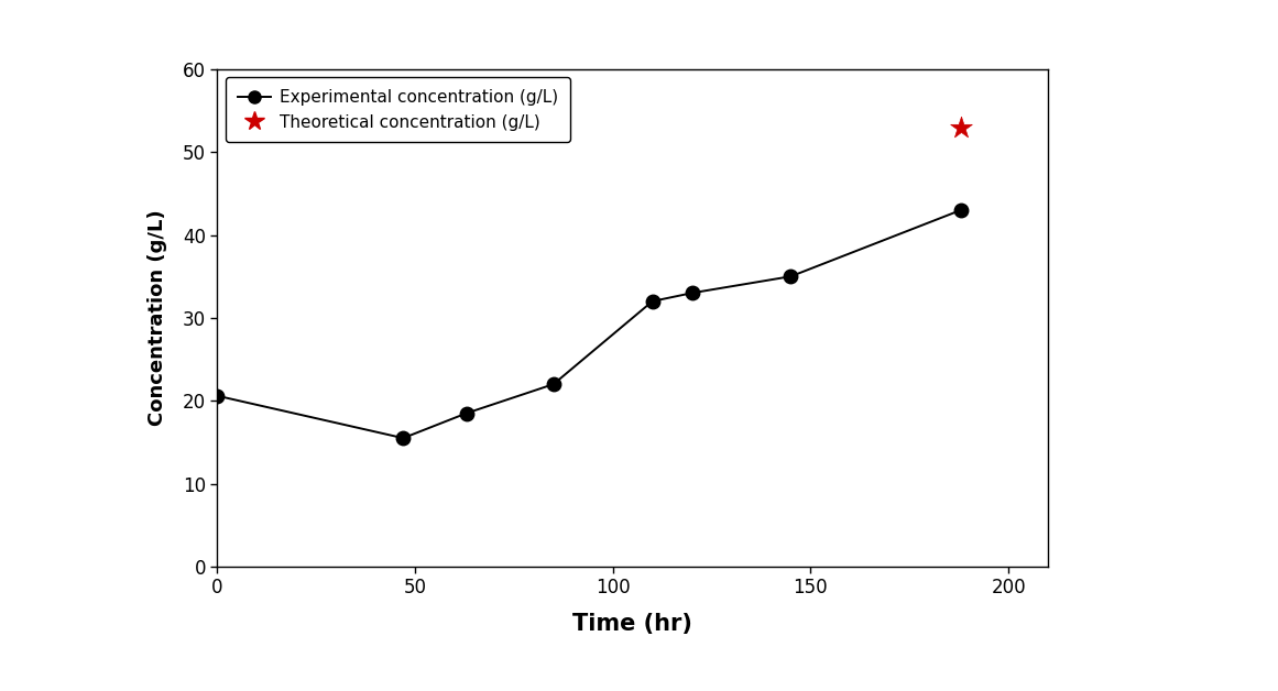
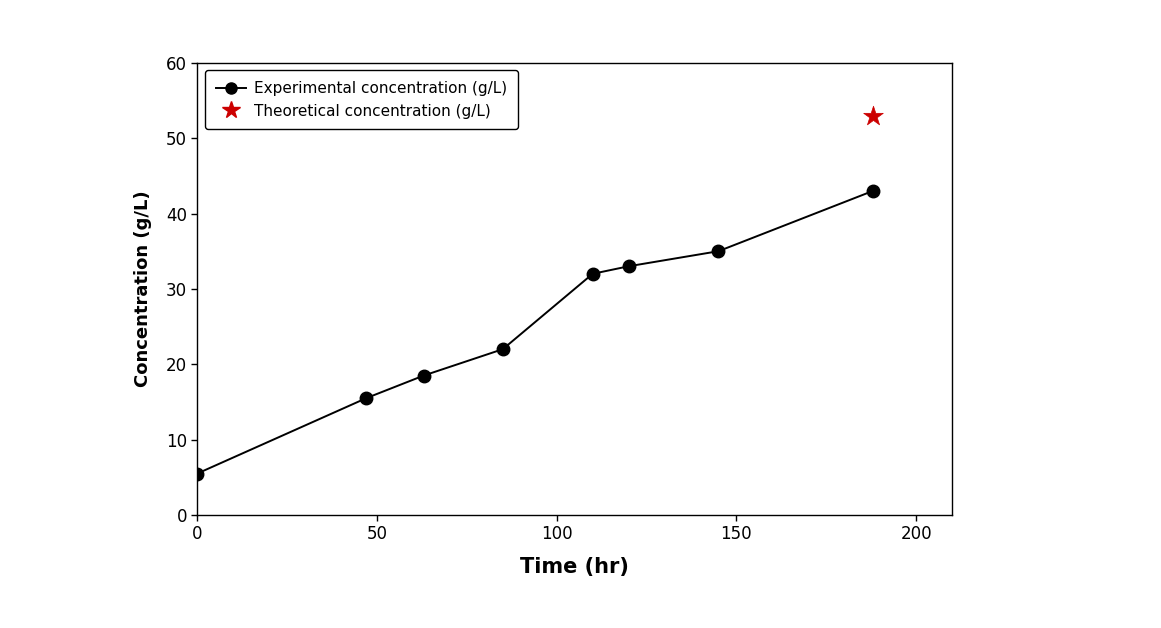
Experimental concentration (g/L)/0: 20.6 -> 5.5
